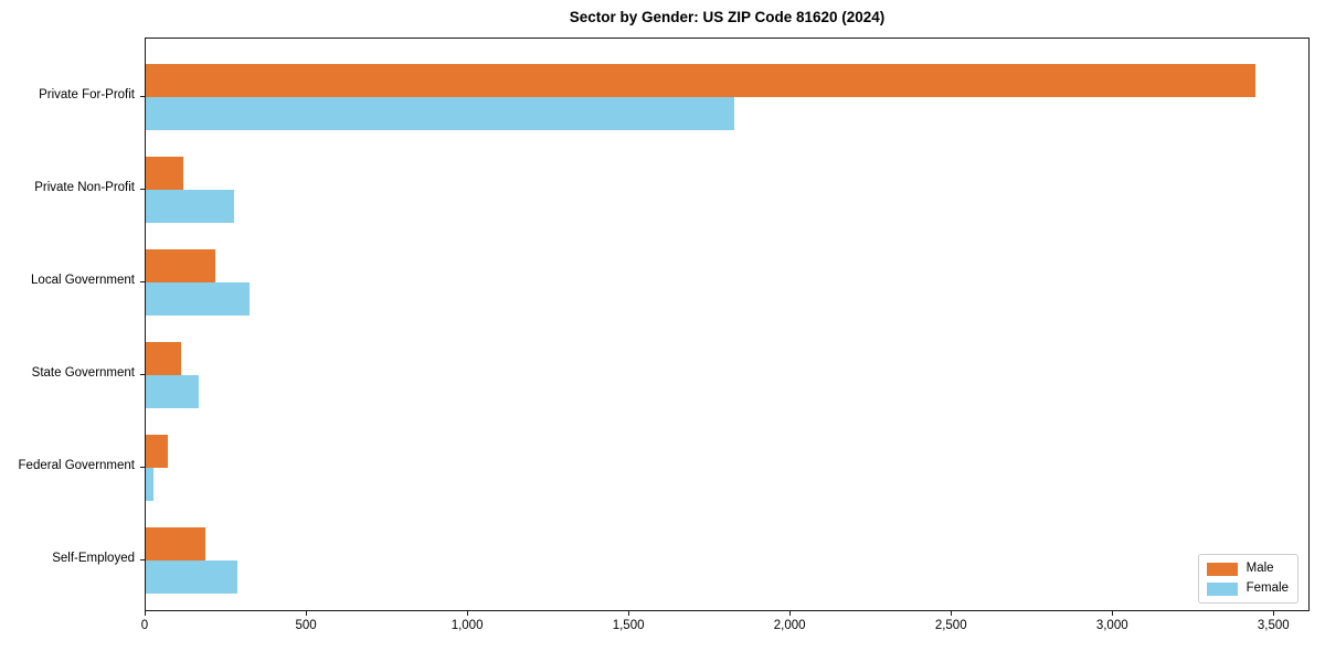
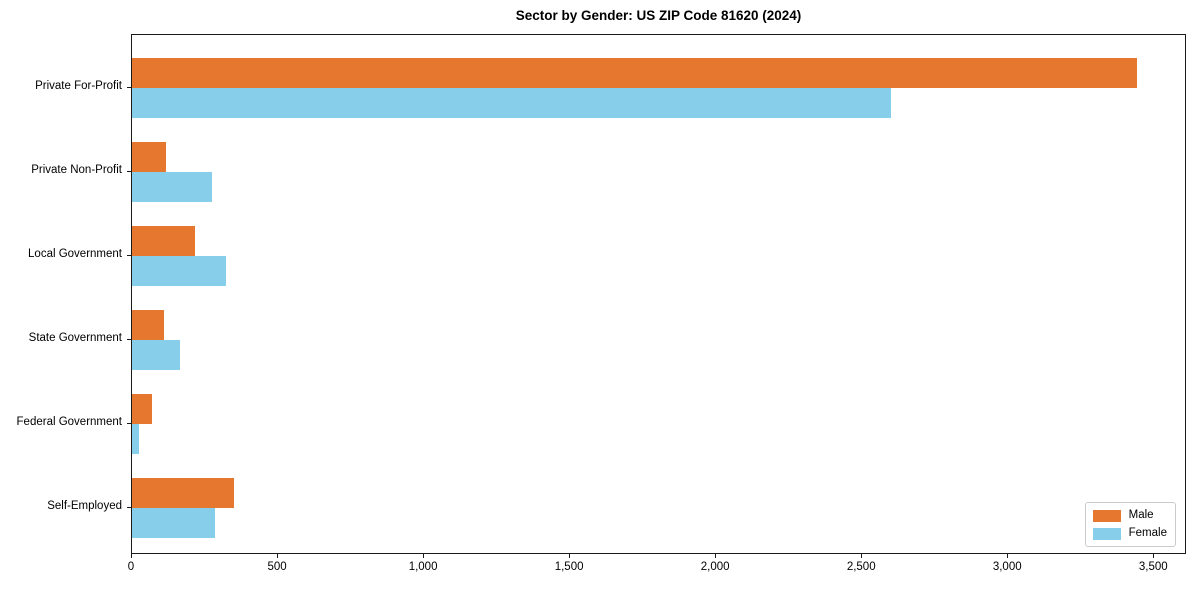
Female/Private For-Profit: 1820 -> 2600
Male/Self-Employed: 180 -> 350
